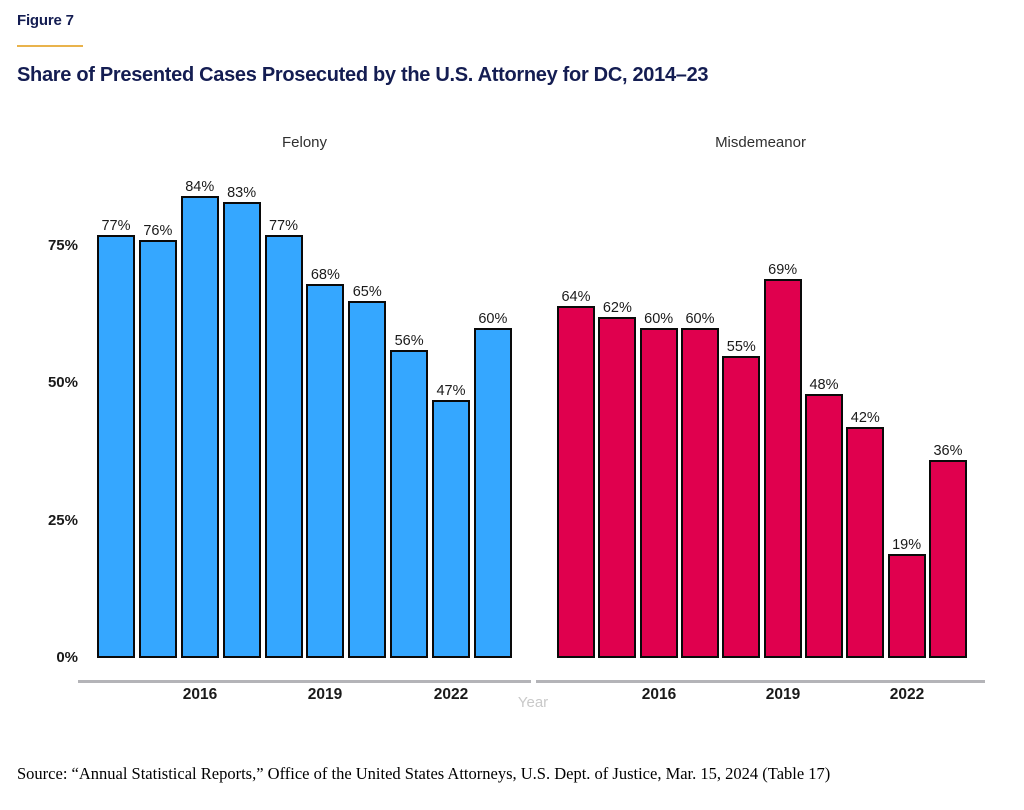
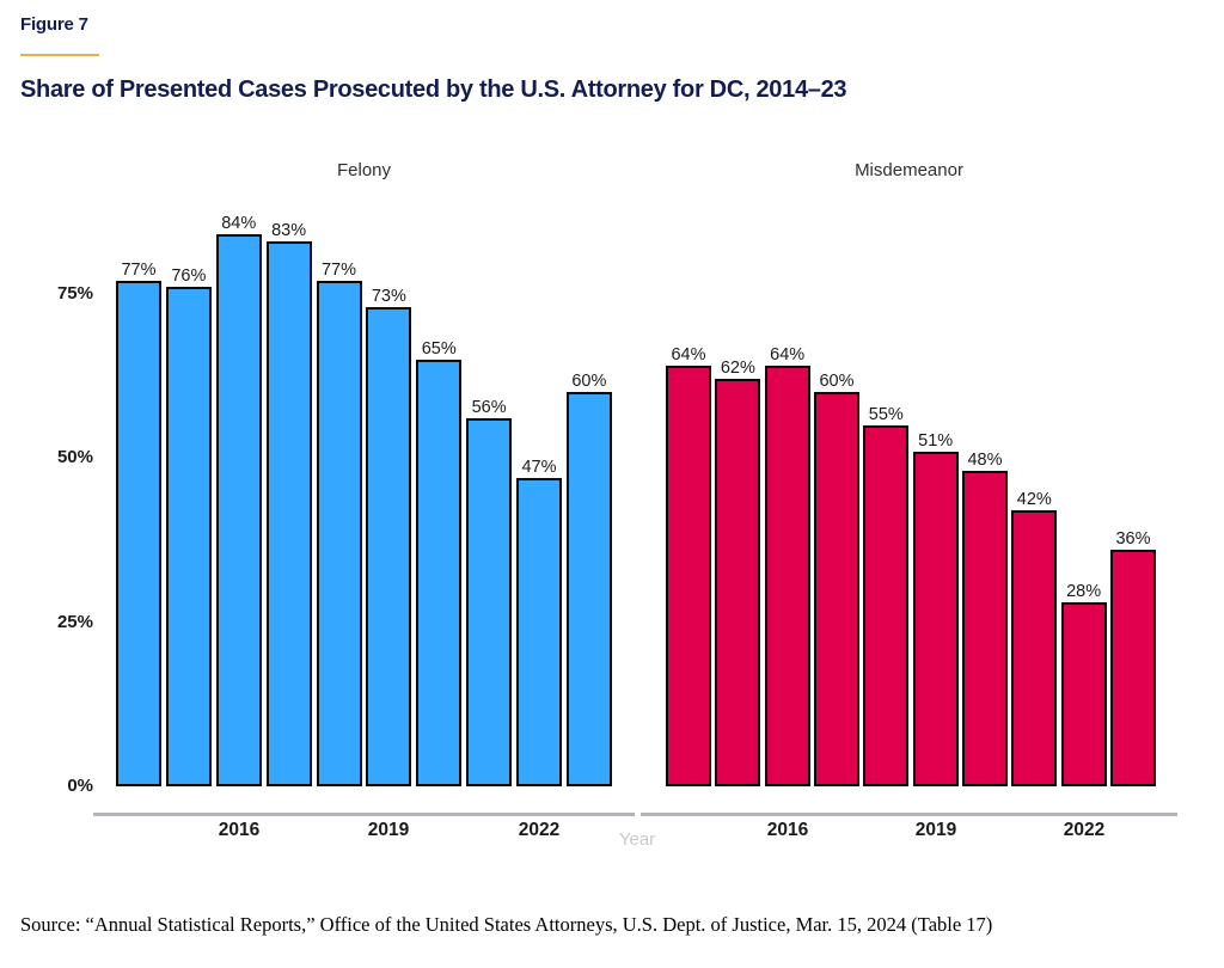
Misdemeanor/2016: 60% -> 64%
Felony/2019: 68% -> 73%
Misdemeanor/2019: 69% -> 51%
Misdemeanor/2022: 19% -> 28%
